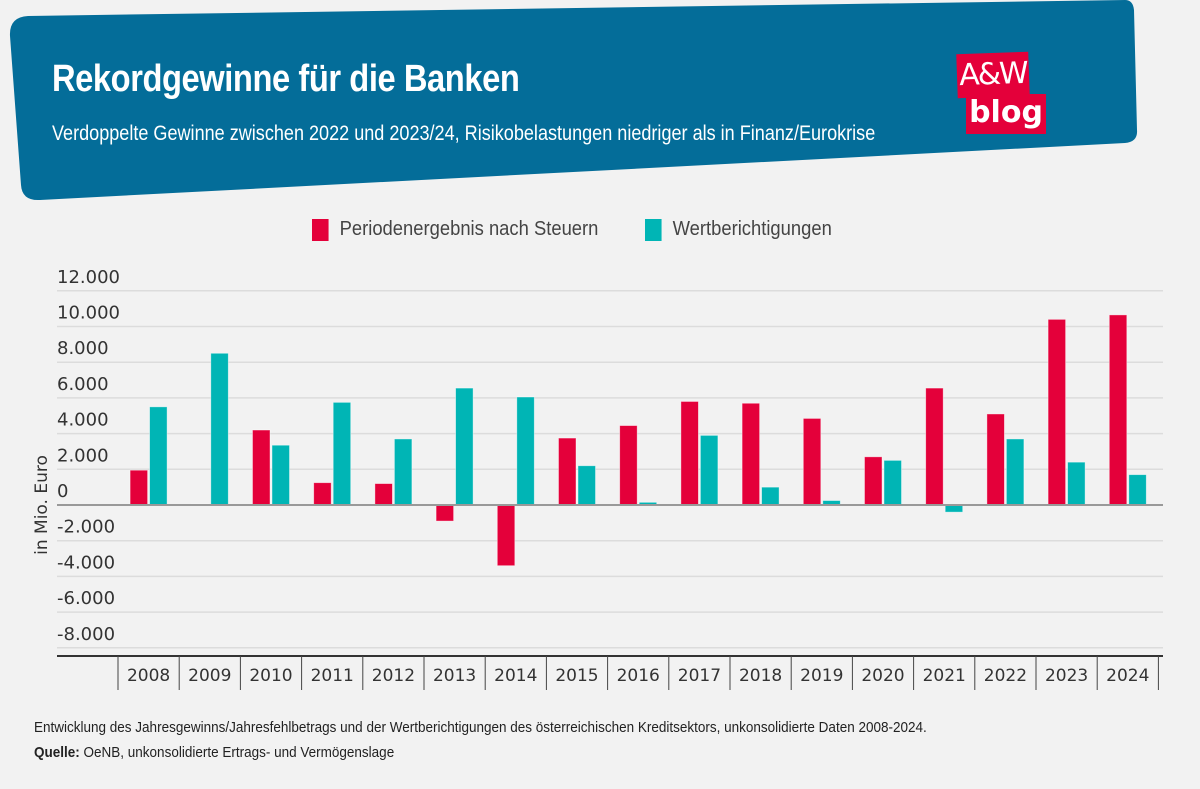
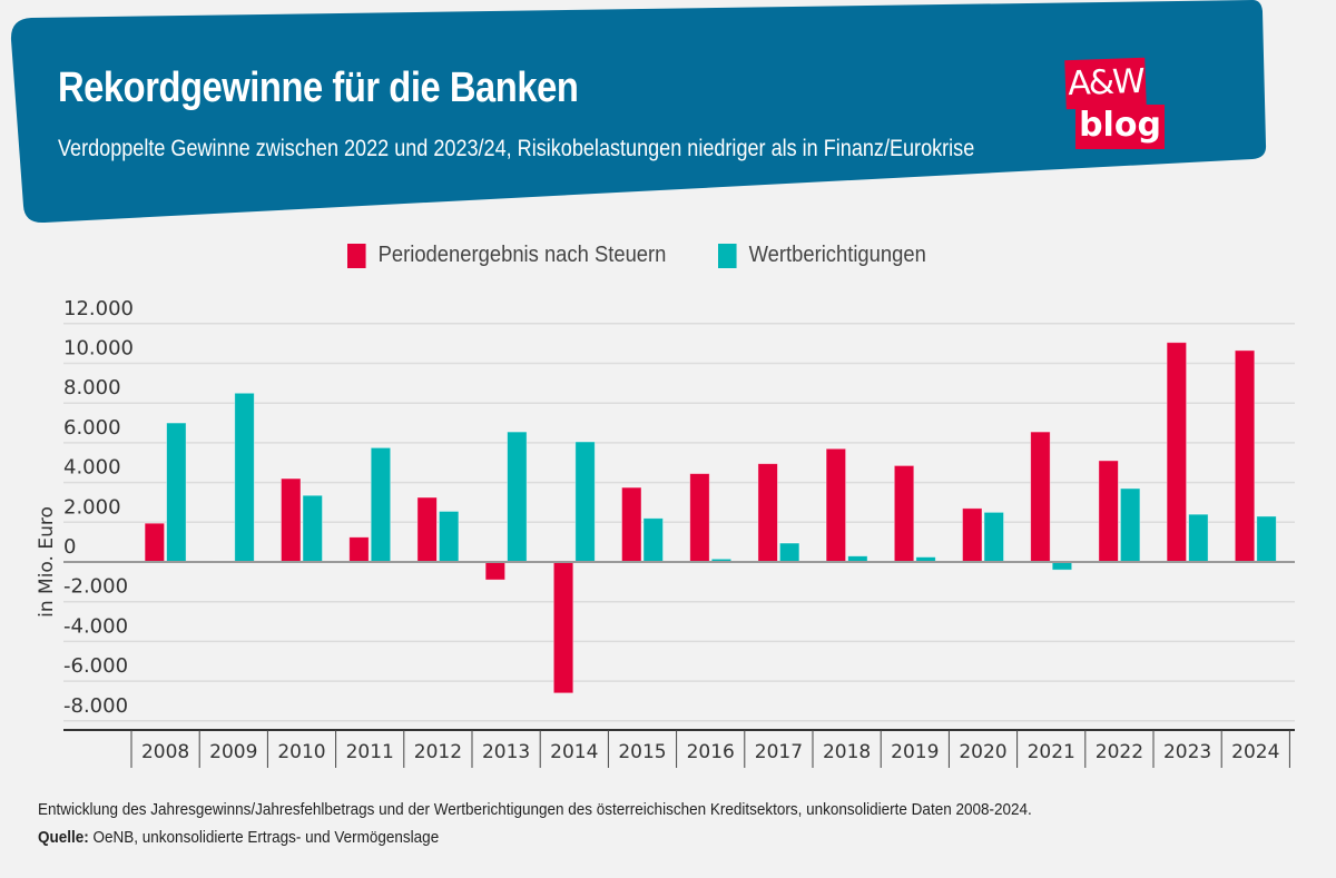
Wertberichtigungen/2008: 5500 -> 7000
Periodenergebnis nach Steuern/2012: 1200 -> 3200
Wertberichtigungen/2012: 3700 -> 2600
Periodenergebnis nach Steuern/2014: -3400 -> -6600
Periodenergebnis nach Steuern/2017: 5800 -> 5000
Wertberichtigungen/2017: 3900 -> 1000
Wertberichtigungen/2018: 1000 -> 300
Periodenergebnis nach Steuern/2023: 10400 -> 11000
Wertberichtigungen/2024: 1700 -> 2300
